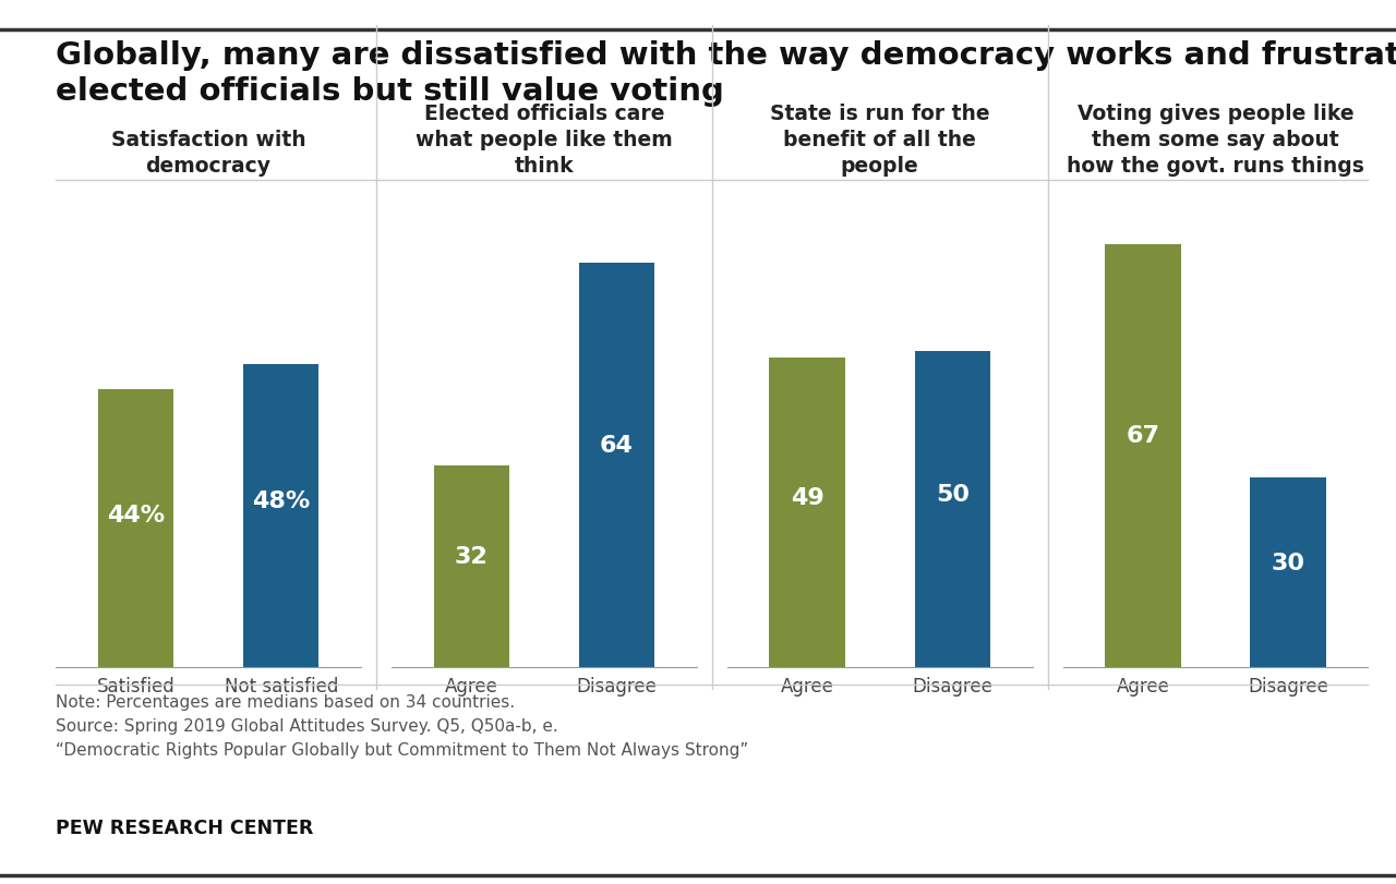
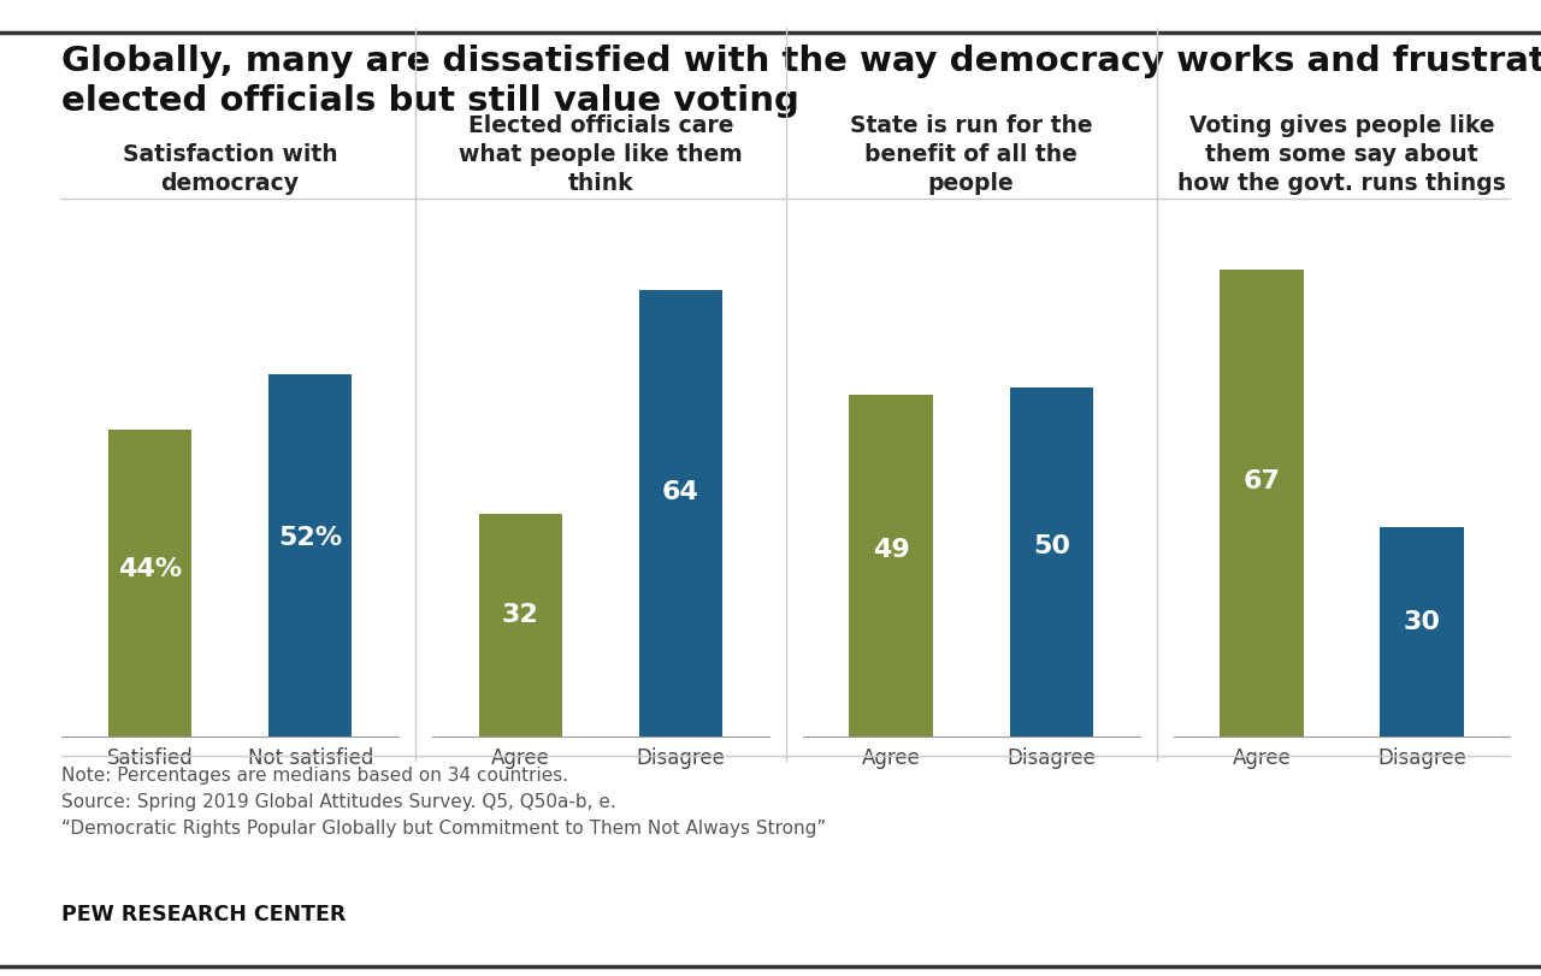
Not satisfied: 48% -> 52%
